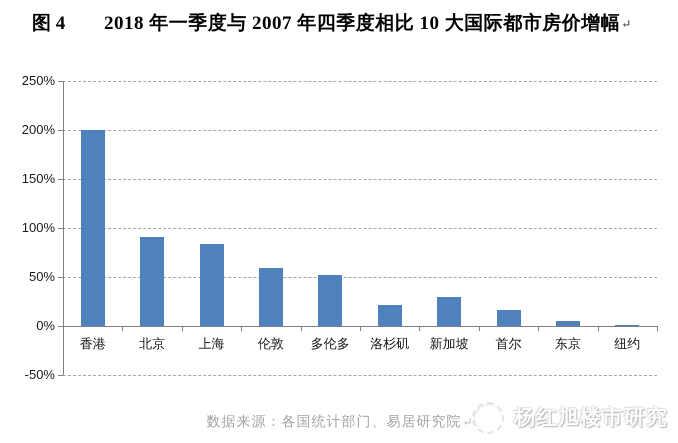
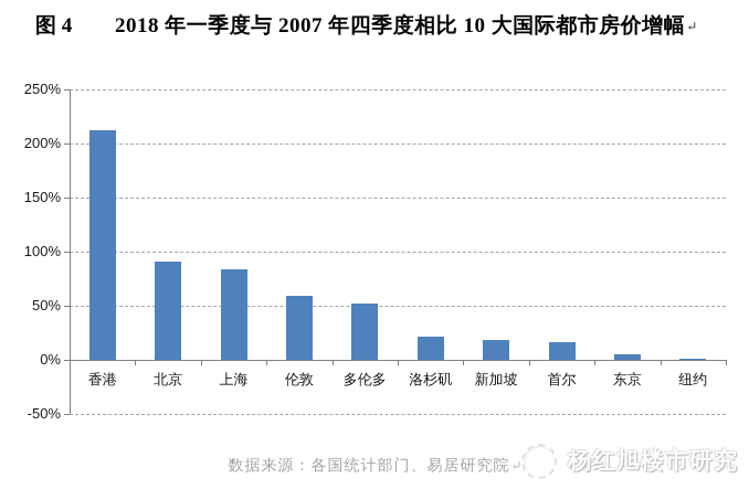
香港: 200% -> 210%
新加坡: 30% -> 20%
